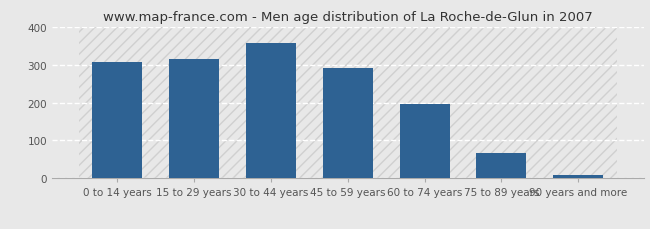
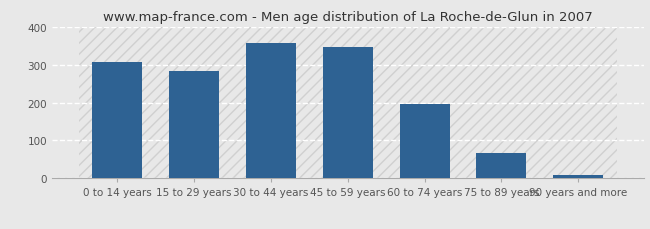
15 to 29 years: 315 -> 282
45 to 59 years: 290 -> 347
